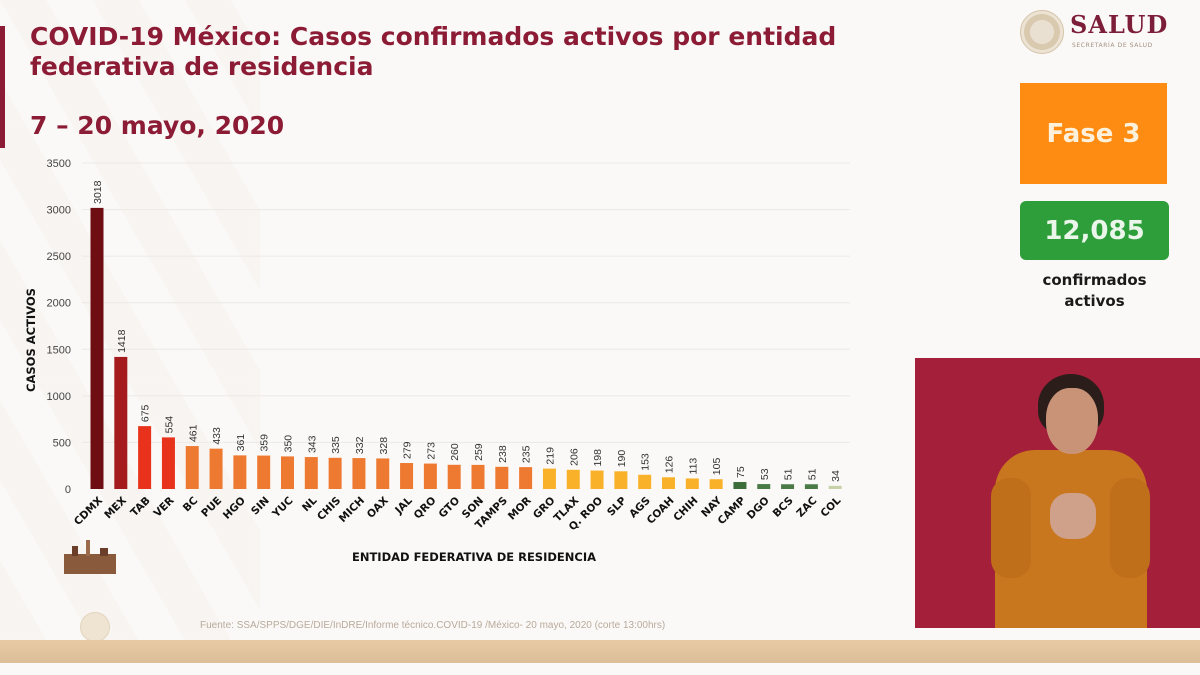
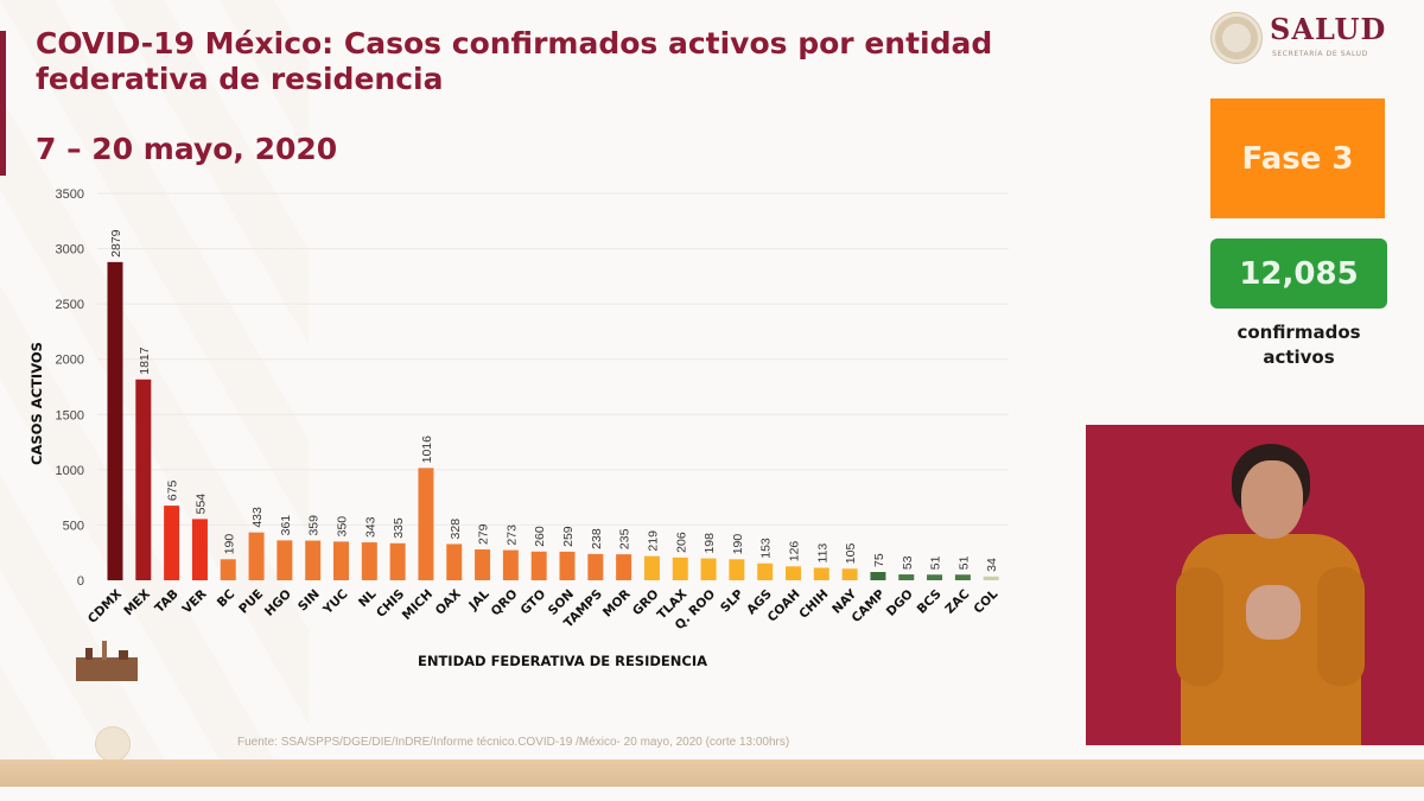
CDMX: 3018 -> 2879
MEX: 1418 -> 1817
BC: 461 -> 190
MICH: 332 -> 1016
